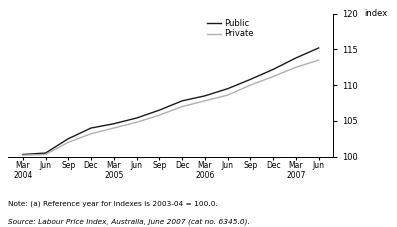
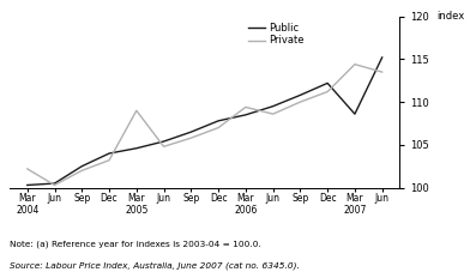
Private/Mar 2004: 100.2 -> 102.2
Private/Mar 2005: 104.0 -> 109.0
Private/Mar 2006: 107.8 -> 109.4
Public/Mar 2007: 113.8 -> 108.6
Private/Mar 2007: 112.5 -> 114.4
